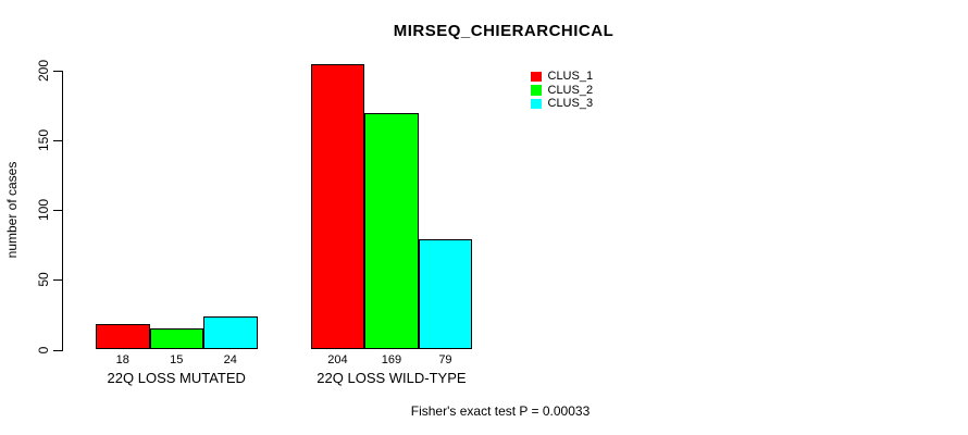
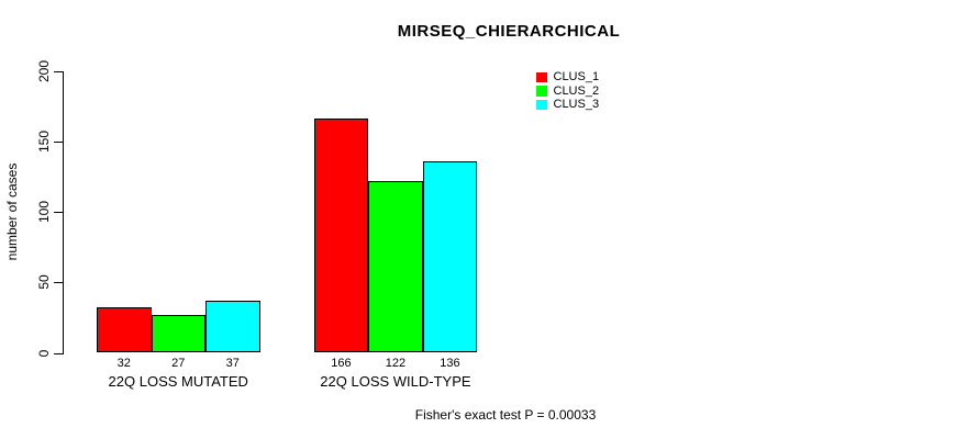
CLUS_1/22Q LOSS MUTATED: 18 -> 32
CLUS_2/22Q LOSS MUTATED: 15 -> 27
CLUS_3/22Q LOSS MUTATED: 24 -> 37
CLUS_1/22Q LOSS WILD-TYPE: 204 -> 166
CLUS_2/22Q LOSS WILD-TYPE: 169 -> 122
CLUS_3/22Q LOSS WILD-TYPE: 79 -> 136
